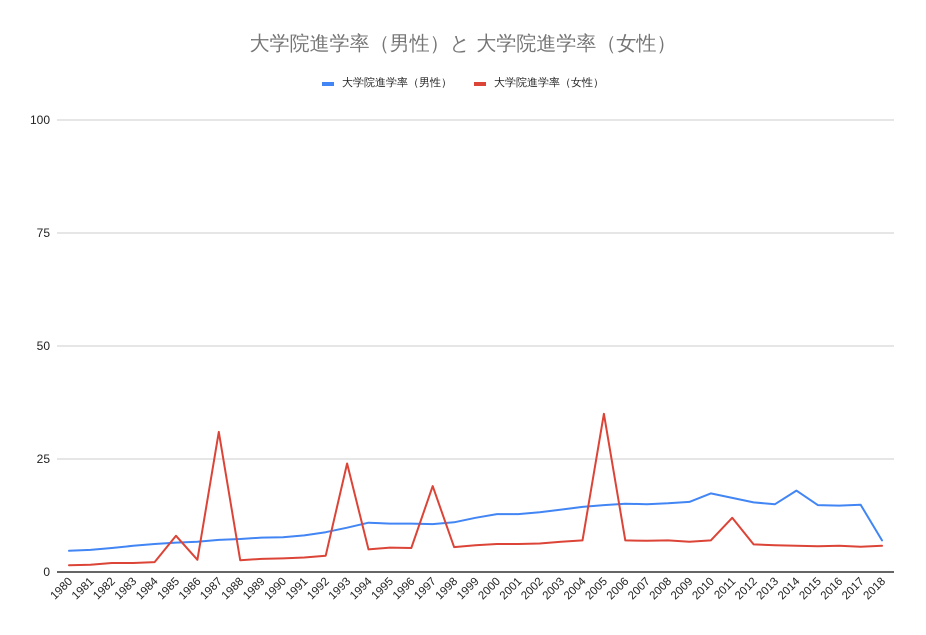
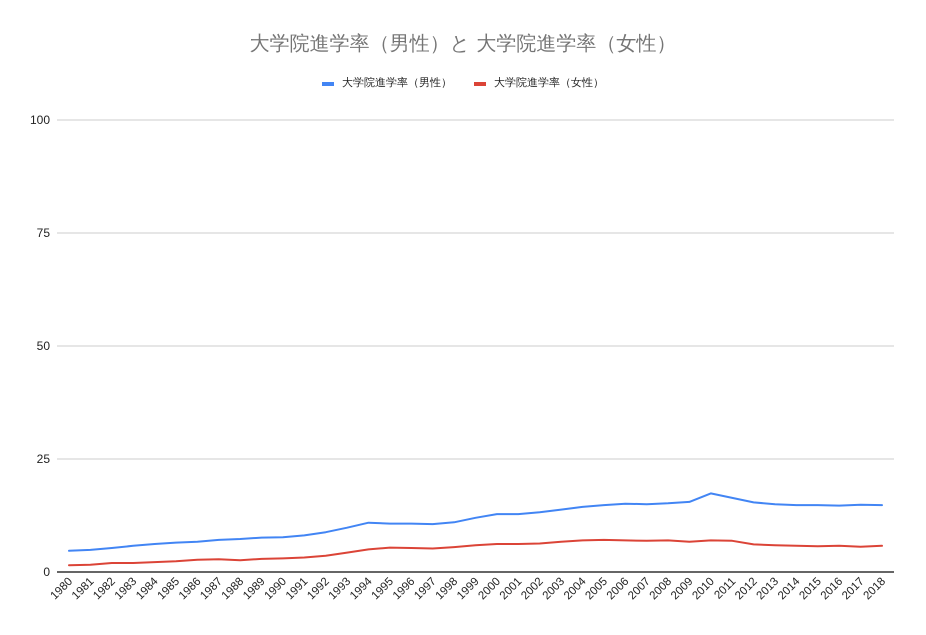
大学院進学率（女性）/1985: 8 -> 2
大学院進学率（女性）/1987: 31 -> 3
大学院進学率（女性）/1993: 24 -> 4
大学院進学率（女性）/1997: 19 -> 5
大学院進学率（女性）/2005: 35 -> 7
大学院進学率（女性）/2011: 12 -> 7
大学院進学率（男性）/2014: 18 -> 15
大学院進学率（男性）/2018: 7 -> 15
